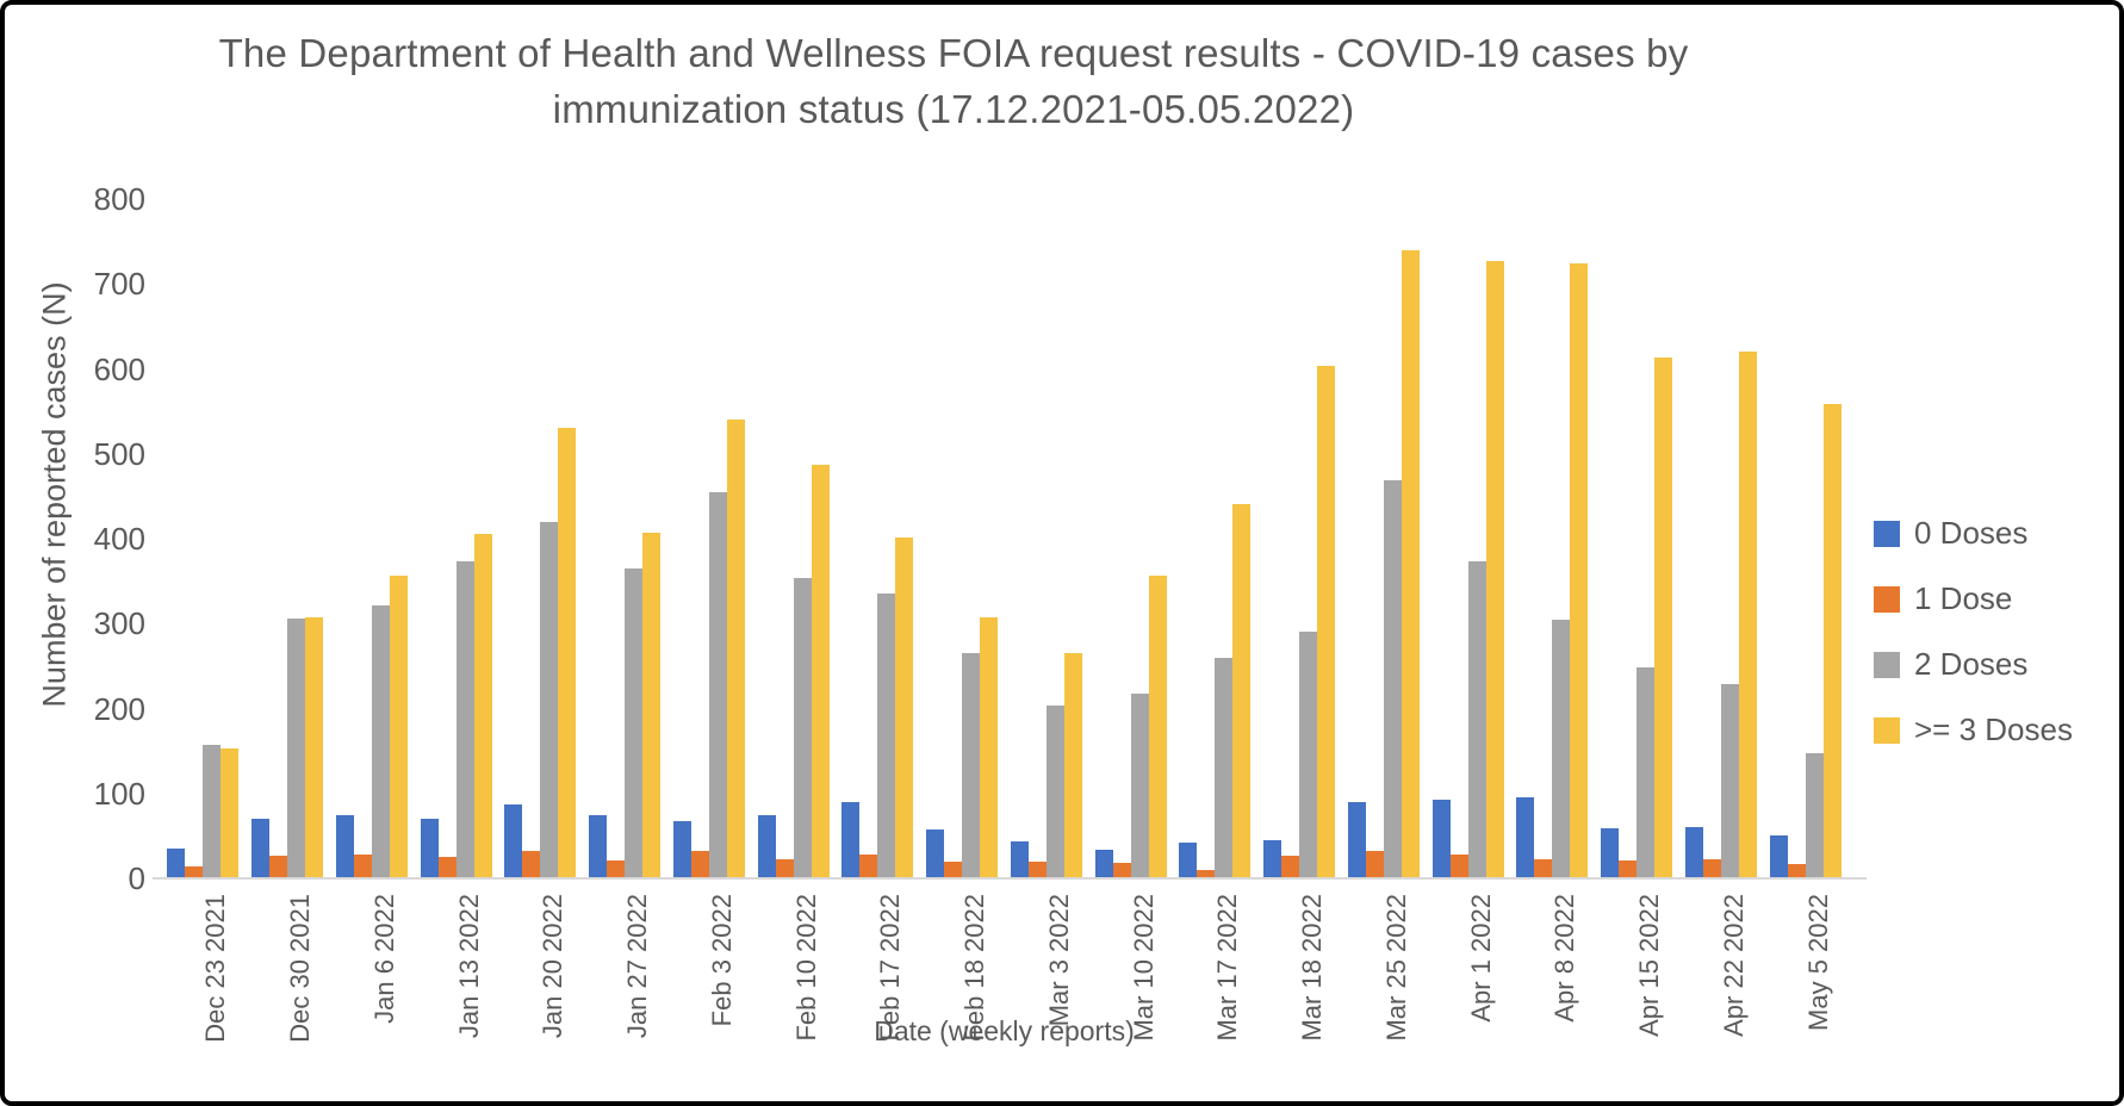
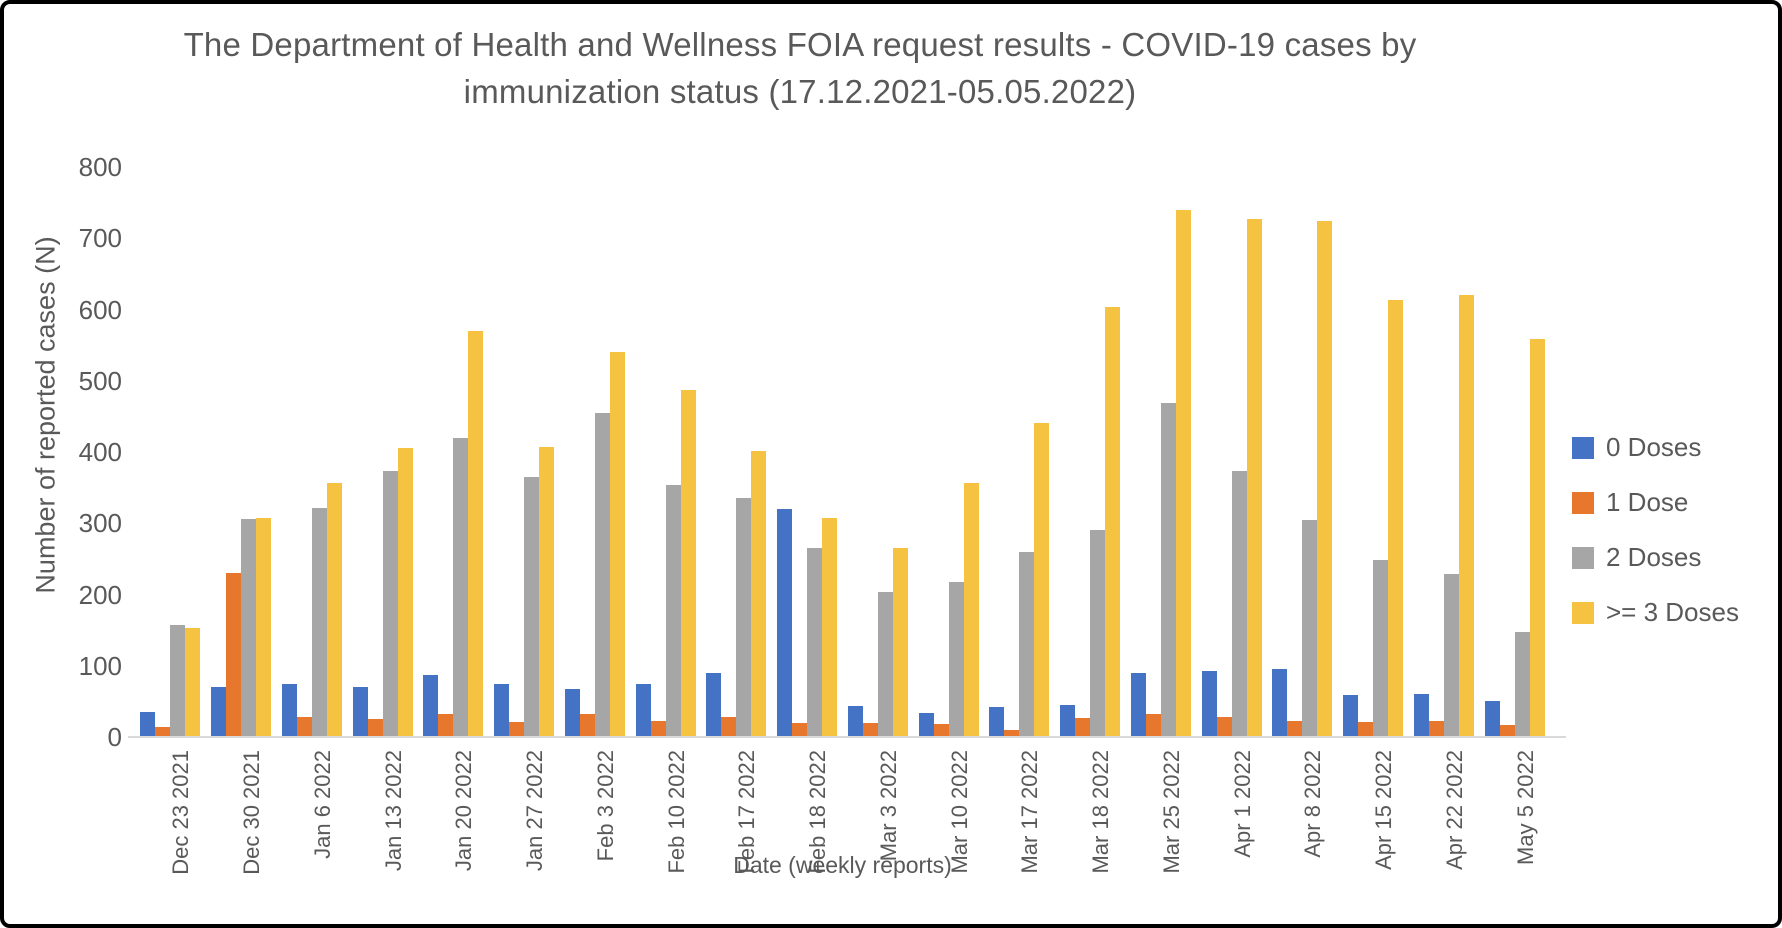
1 Dose/Dec 30 2021: 30 -> 230
>= 3 Doses/Jan 20 2022: 530 -> 570
0 Doses/Feb 18 2022: 60 -> 320
